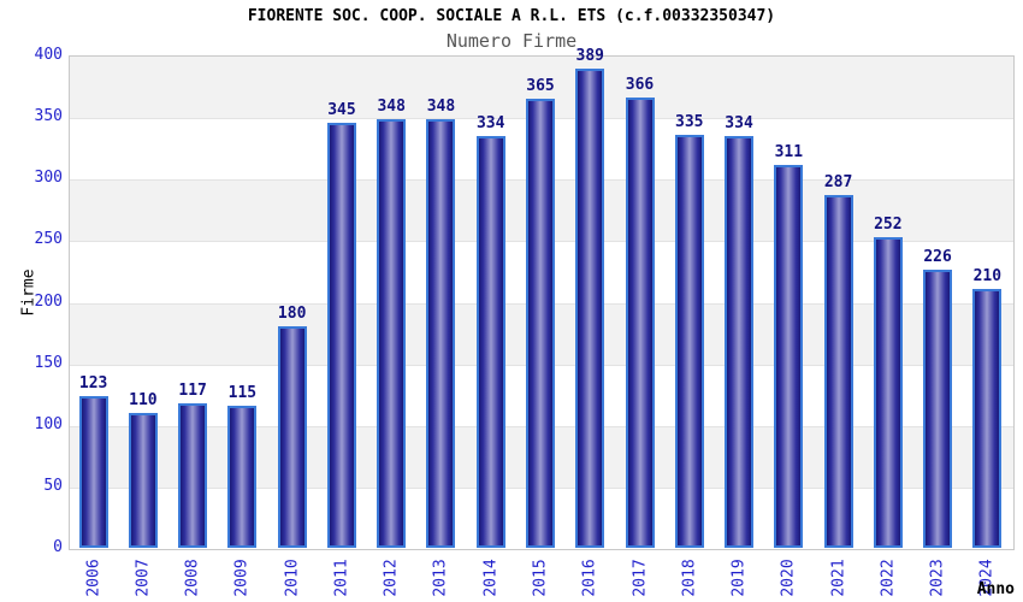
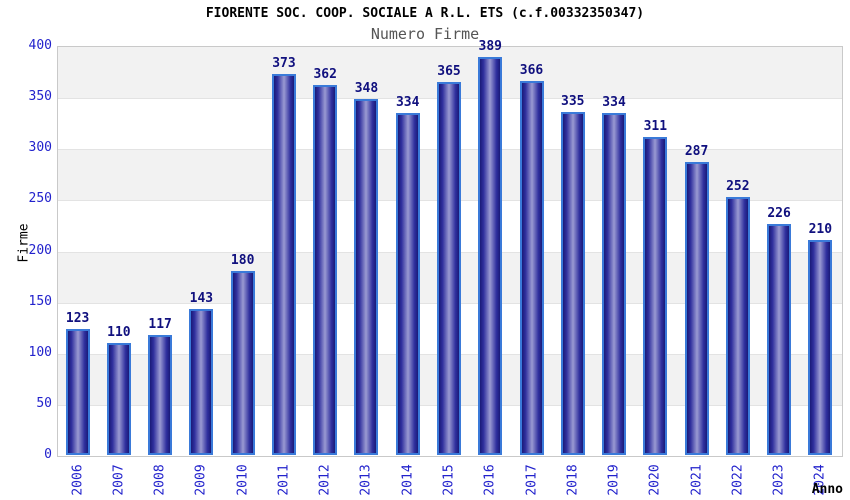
2009: 115 -> 143
2011: 345 -> 373
2012: 348 -> 362
